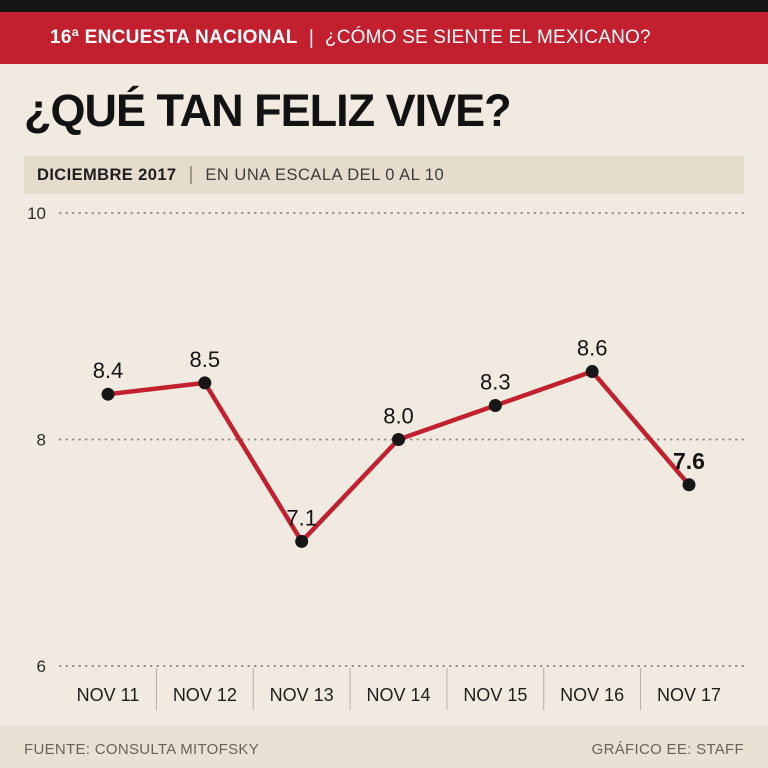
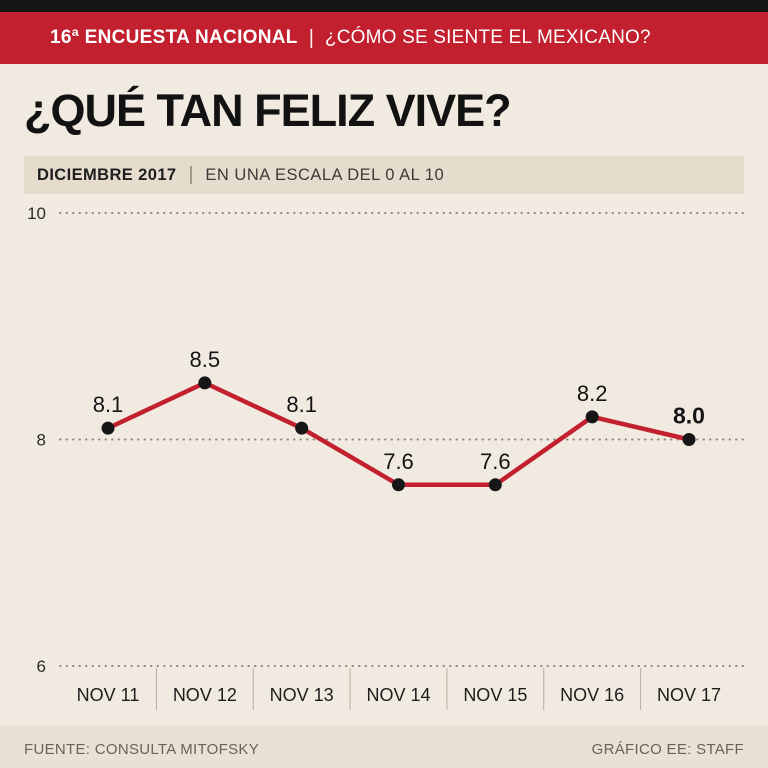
NOV 11: 8.4 -> 8.1
NOV 13: 7.1 -> 8.1
NOV 14: 8.0 -> 7.6
NOV 15: 8.3 -> 7.6
NOV 16: 8.6 -> 8.2
NOV 17: 7.6 -> 8.0
